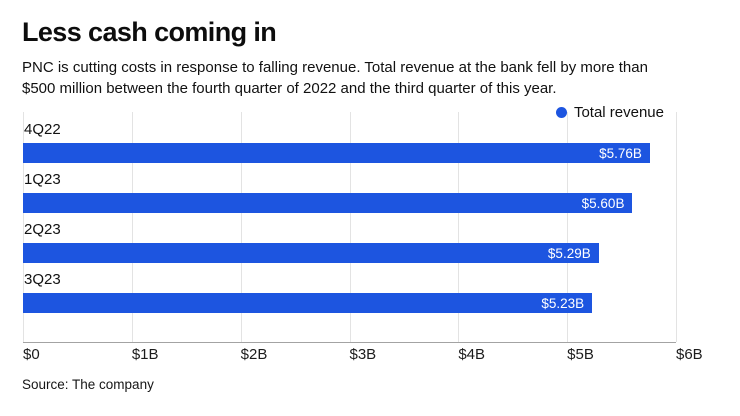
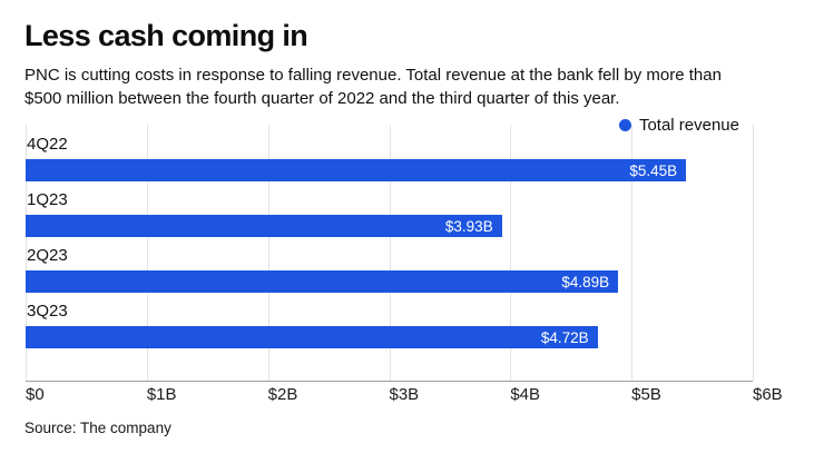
4Q22: $5.76B -> $5.45B
1Q23: $5.60B -> $3.93B
2Q23: $5.29B -> $4.89B
3Q23: $5.23B -> $4.72B
